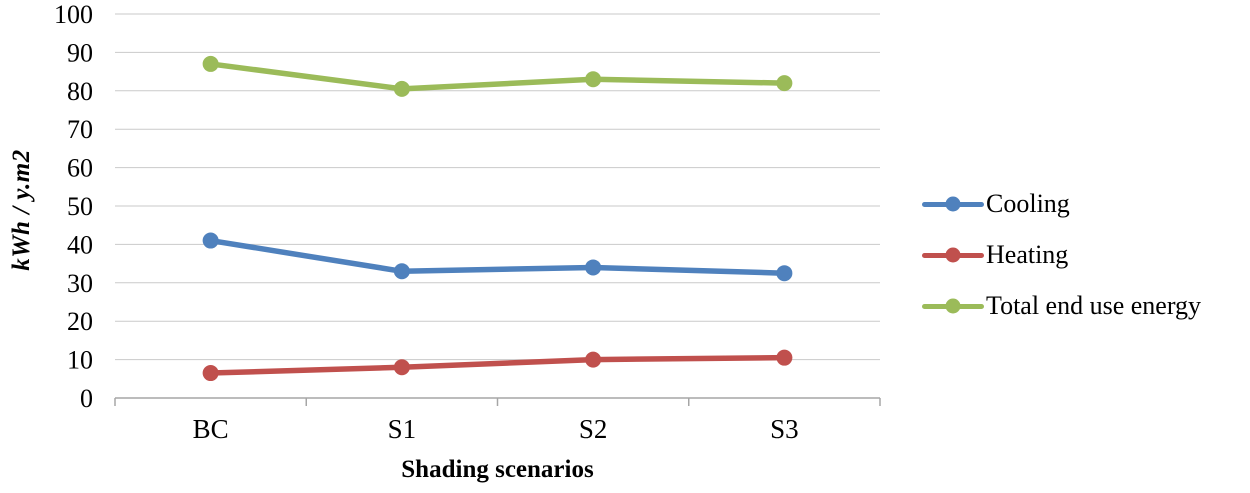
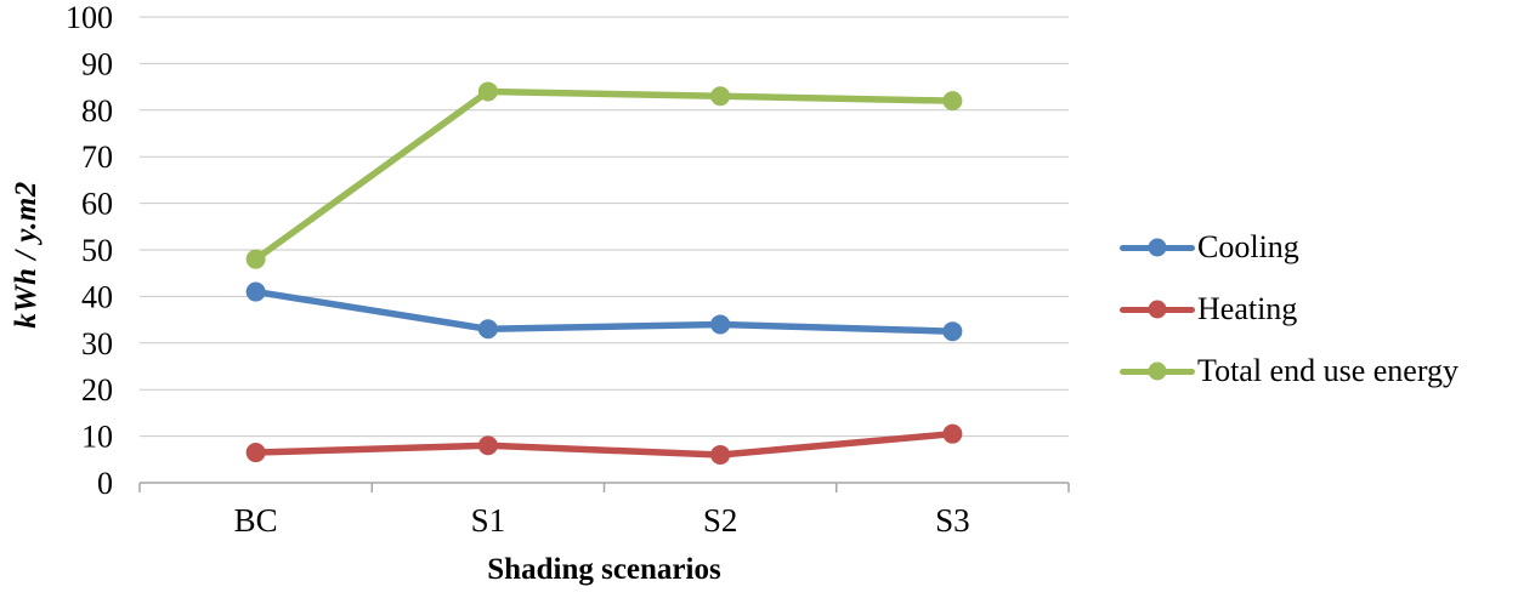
Total end use energy/BC: 87 -> 48
Total end use energy/S1: 80 -> 84
Heating/S2: 10 -> 6
